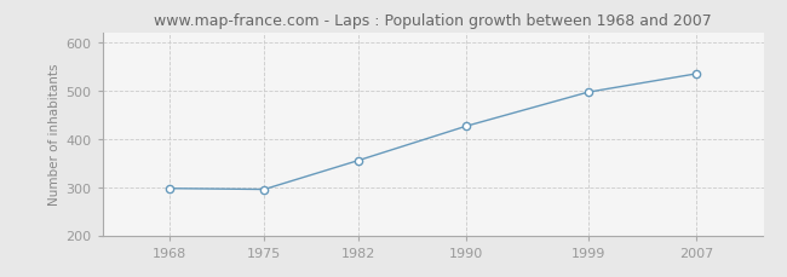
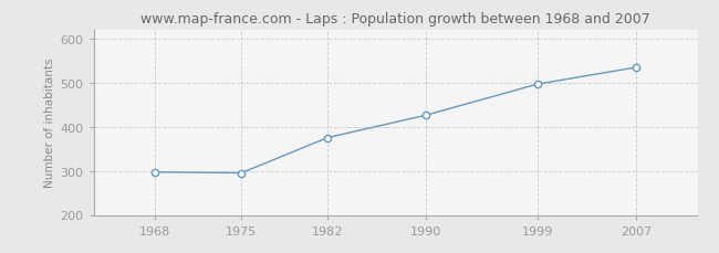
1982: 355 -> 375
